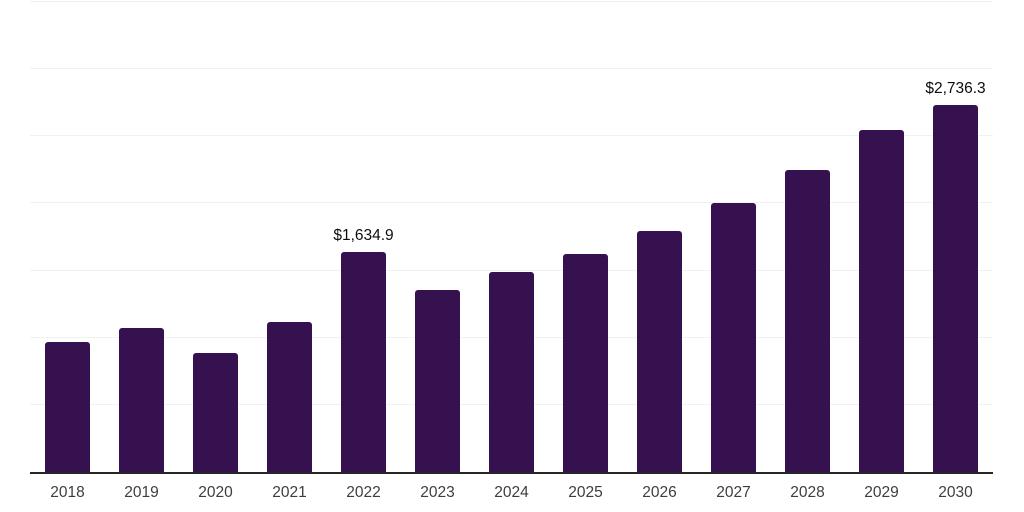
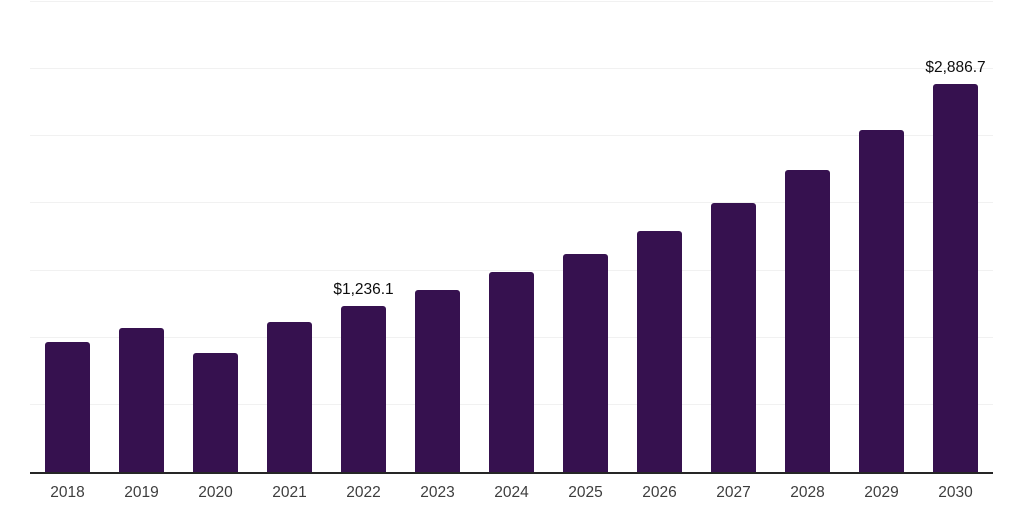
2022: $1,634.9 -> $1,236.1
2030: $2,736.3 -> $2,886.7
